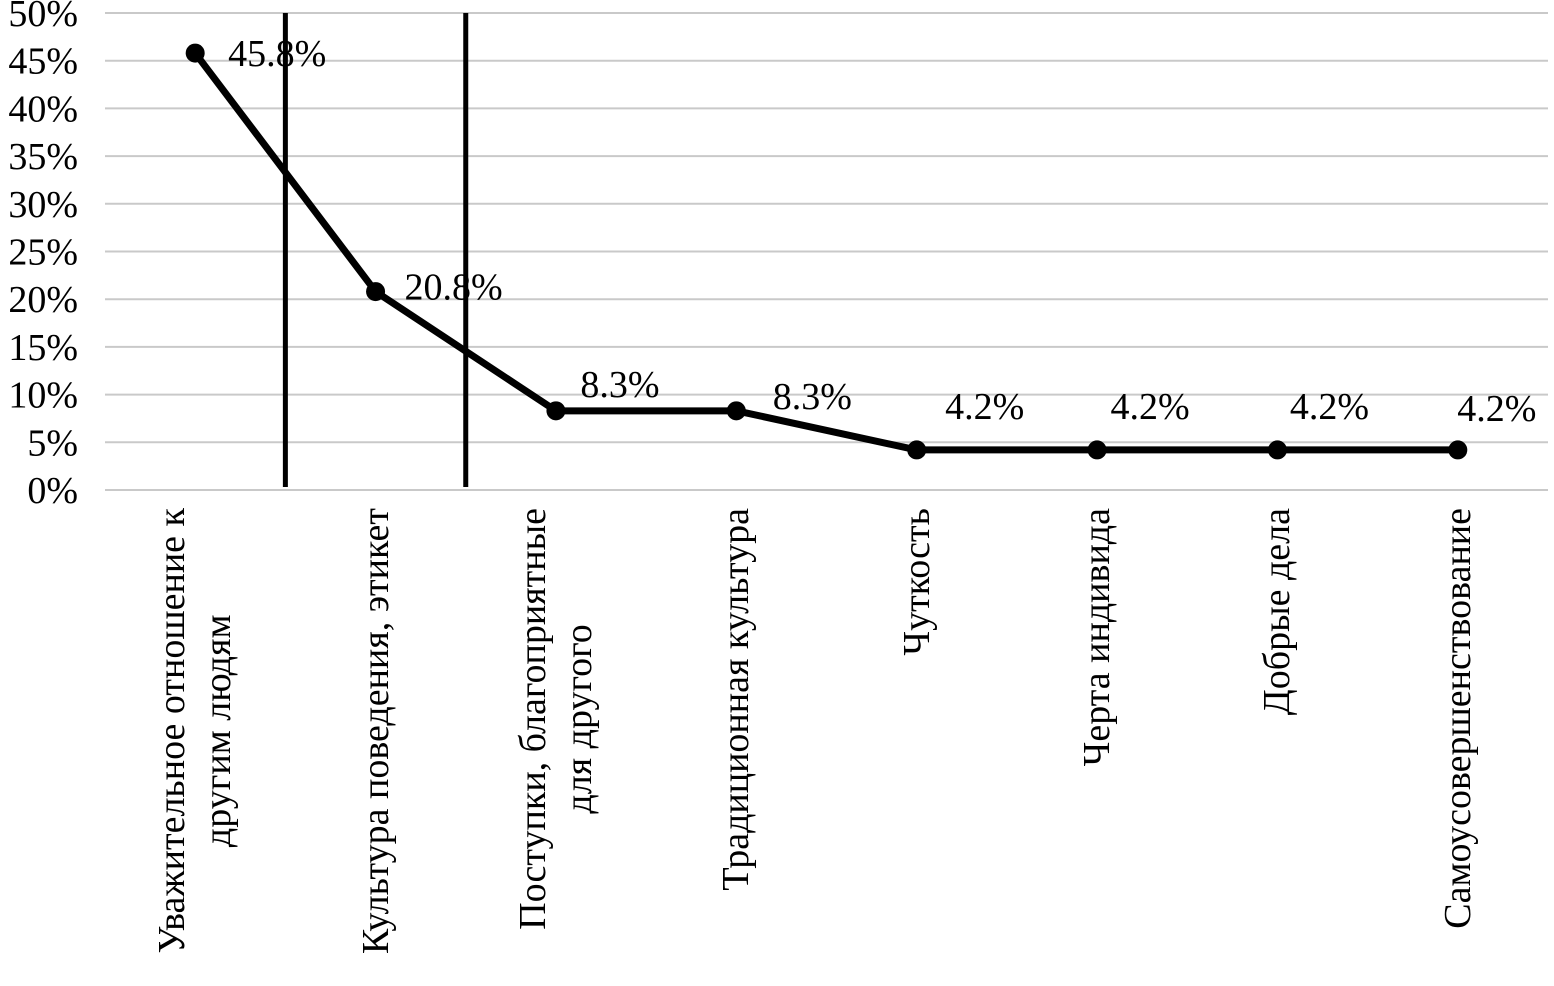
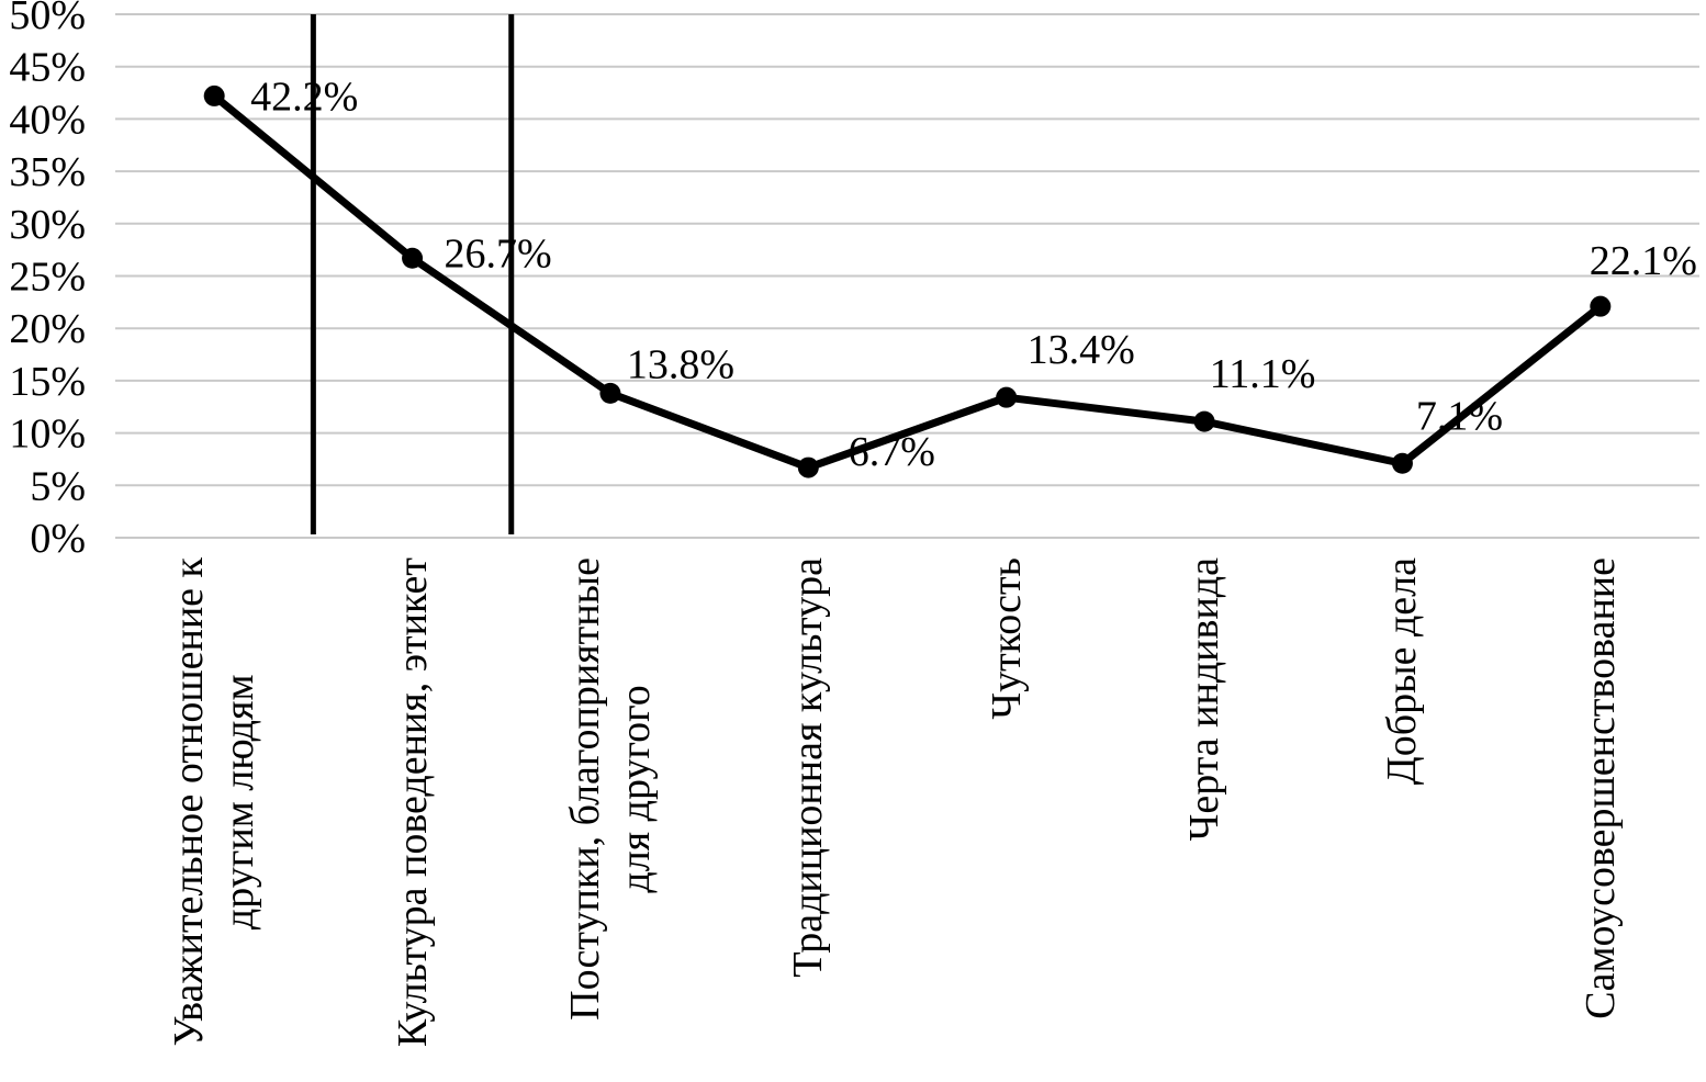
Уважительное отношение к другим людям: 45.8% -> 42.2%
Культура поведения, этикет: 20.8% -> 26.7%
Поступки, благоприятные для другого: 8.3% -> 13.8%
Традиционная культура: 8.3% -> 6.7%
Чуткость: 4.2% -> 13.4%
Черта индивида: 4.2% -> 11.1%
Добрые дела: 4.2% -> 7.1%
Самоусовершенствование: 4.2% -> 22.1%
